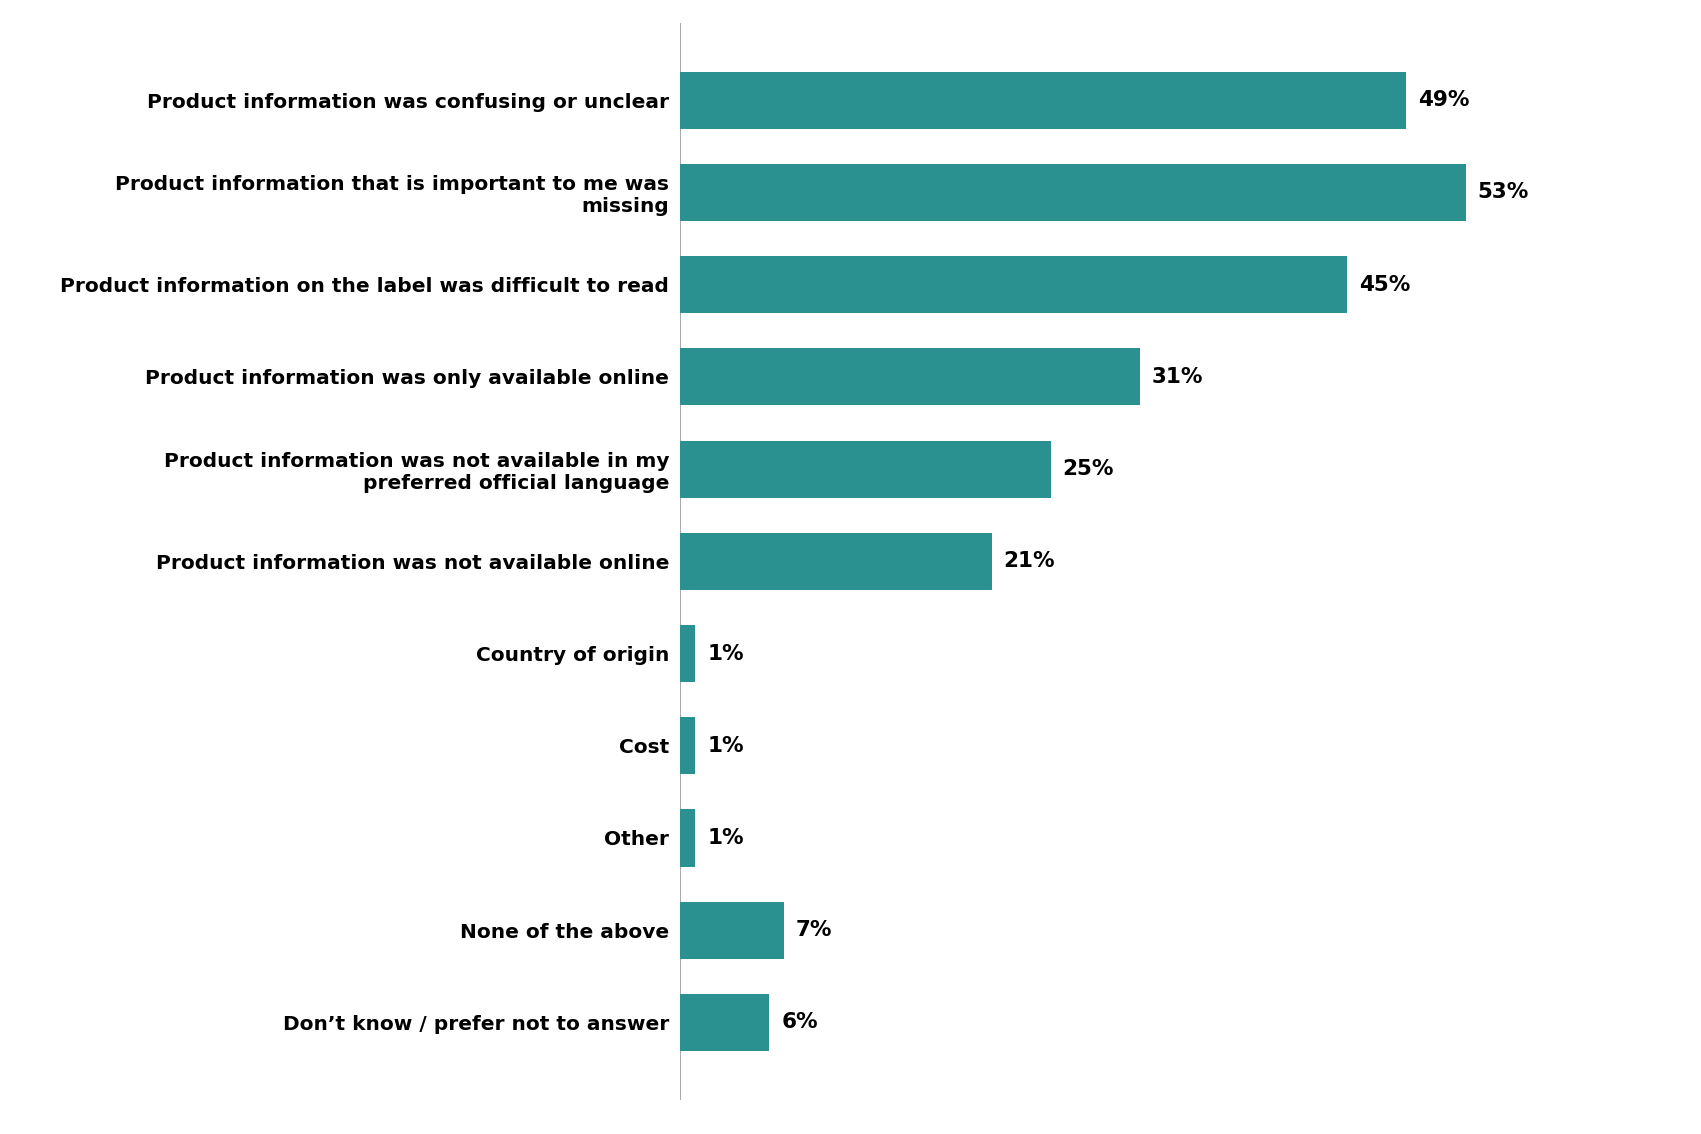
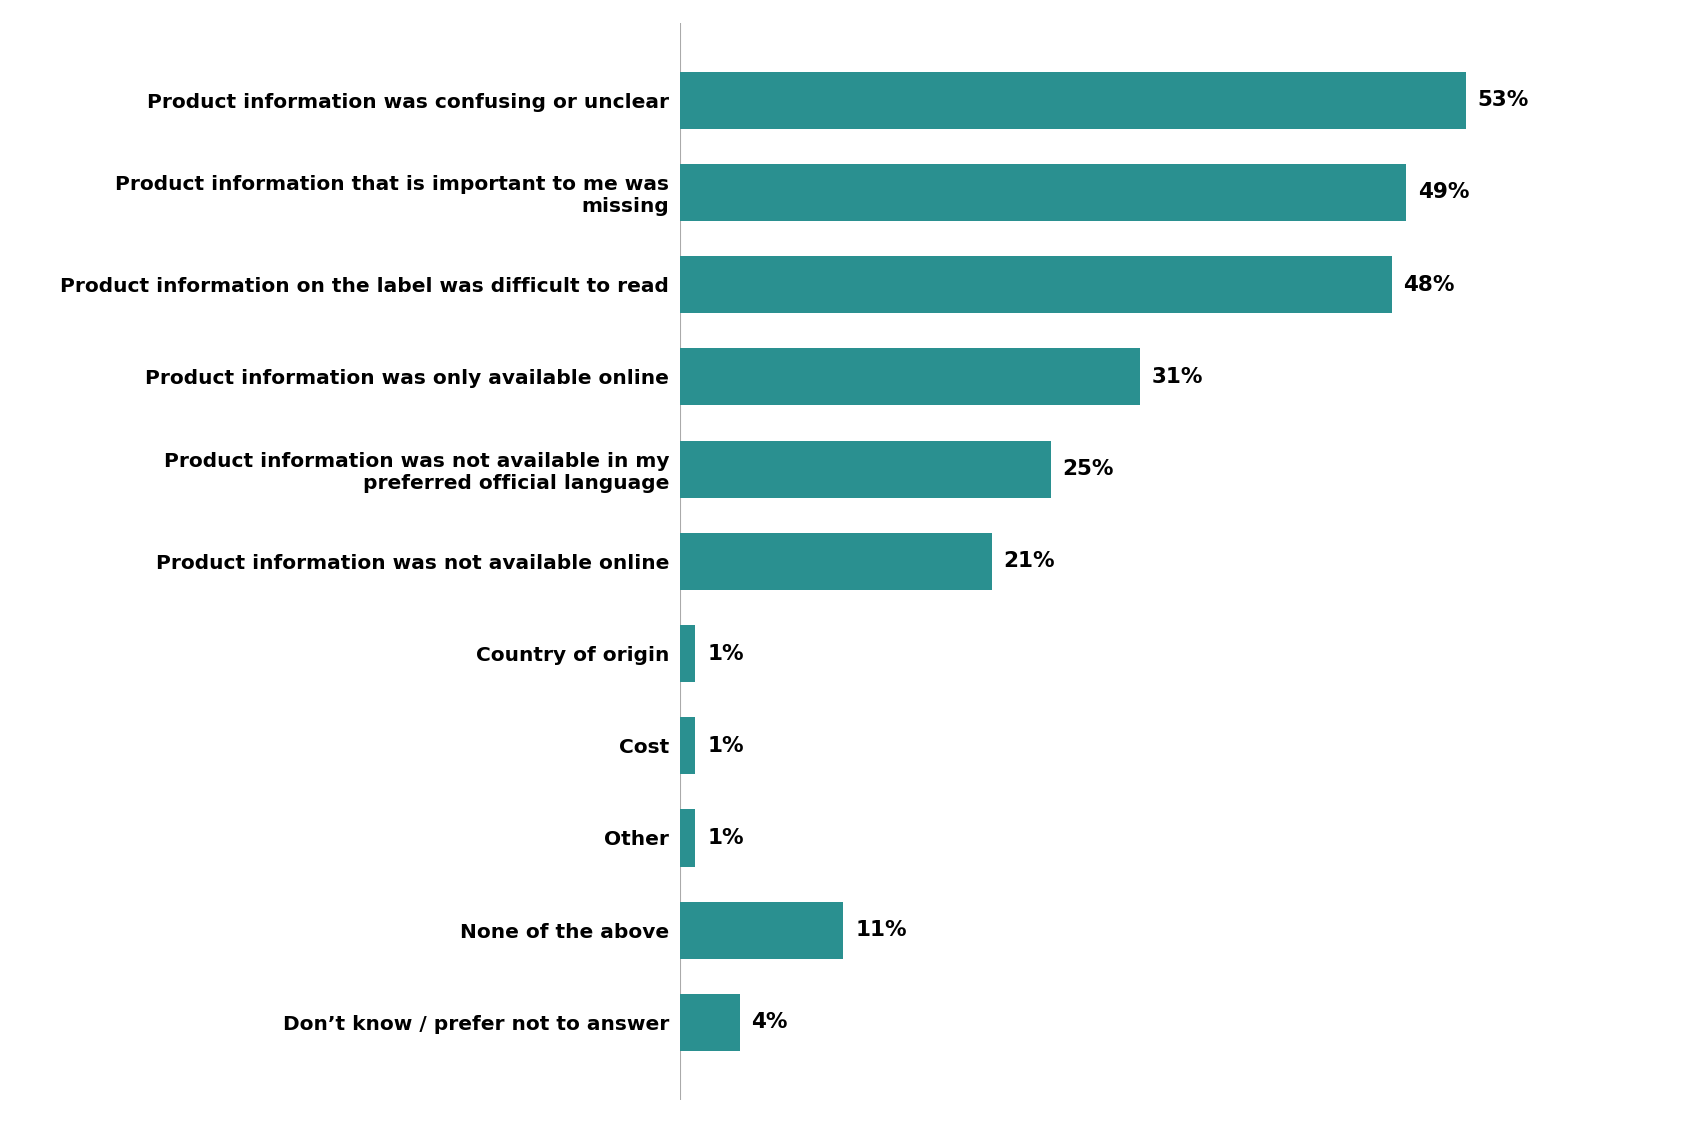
Product information was confusing or unclear: 49% -> 53%
Product information that is important to me was missing: 53% -> 49%
Product information on the label was difficult to read: 45% -> 48%
None of the above: 7% -> 11%
Don’t know / prefer not to answer: 6% -> 4%
